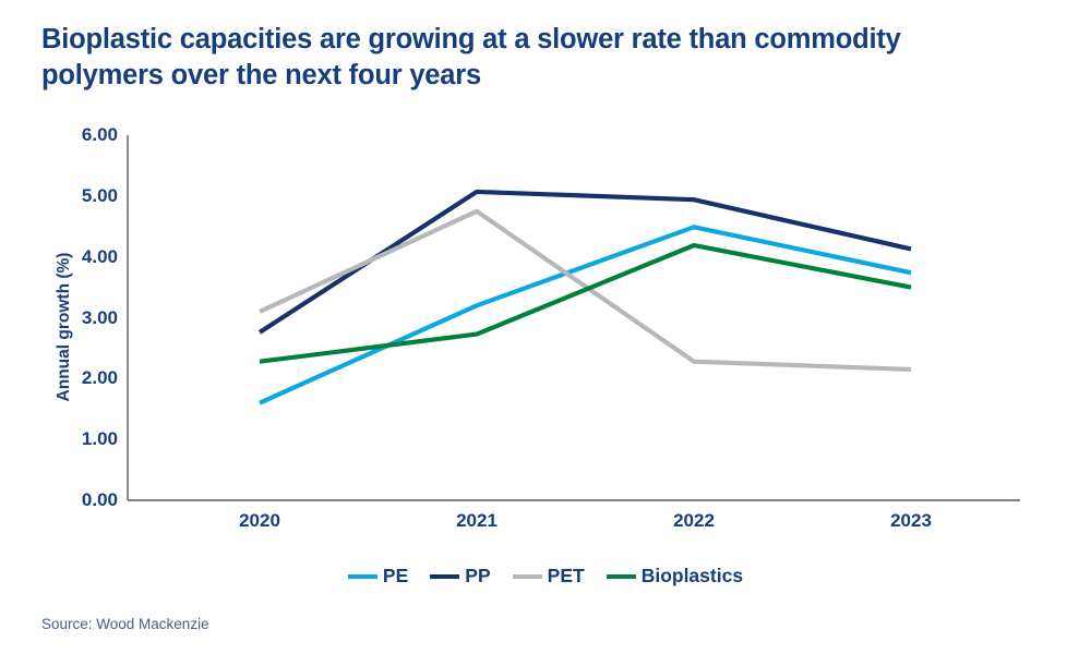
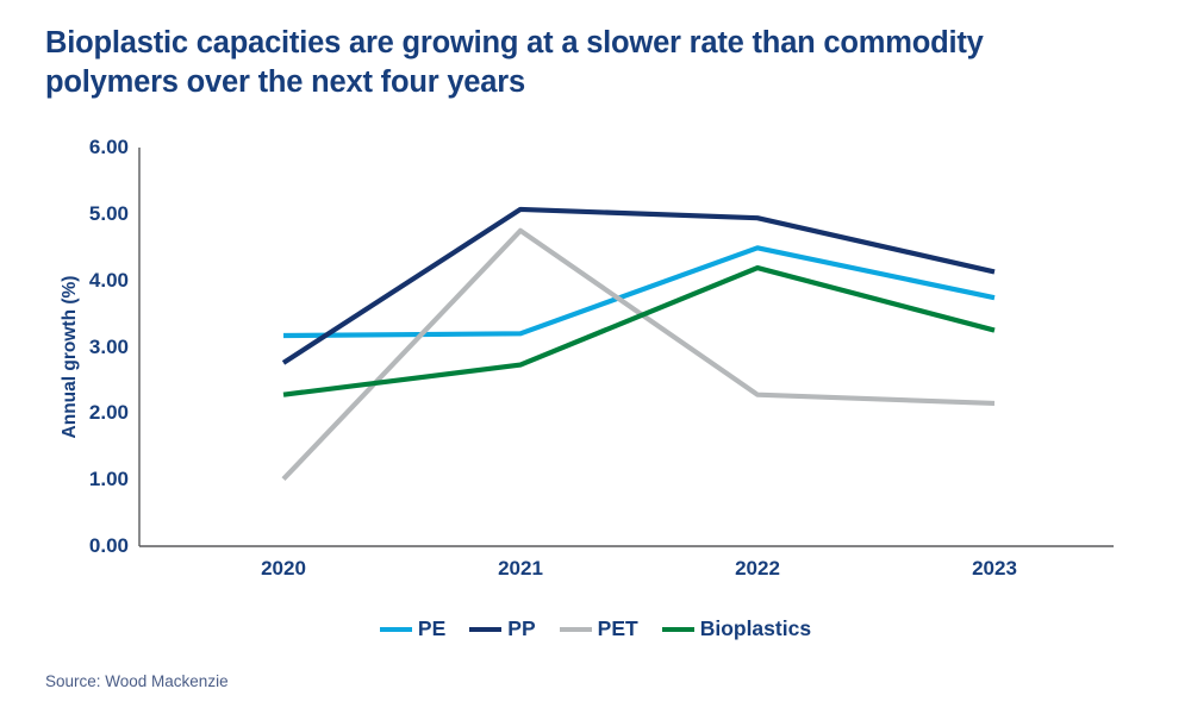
PE/2020: 1.6 -> 3.2
PET/2020: 3.1 -> 1.0
Bioplastics/2023: 3.5 -> 3.2
